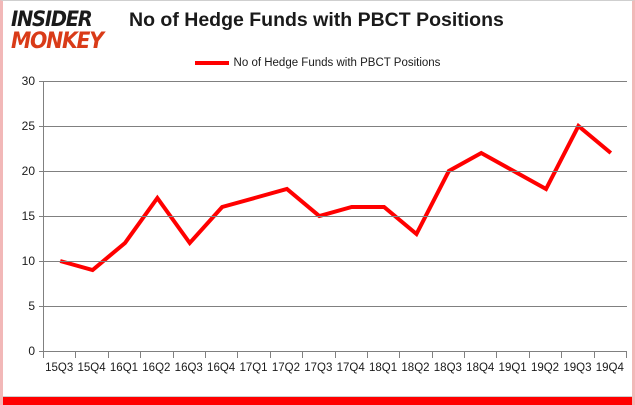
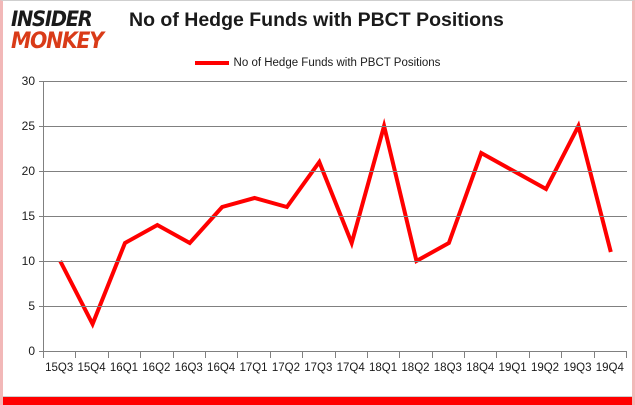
15Q4: 9 -> 3
16Q2: 17 -> 14
17Q2: 18 -> 16
17Q3: 15 -> 21
17Q4: 16 -> 12
18Q1: 16 -> 25
18Q2: 13 -> 10
18Q3: 20 -> 12
19Q4: 22 -> 11
